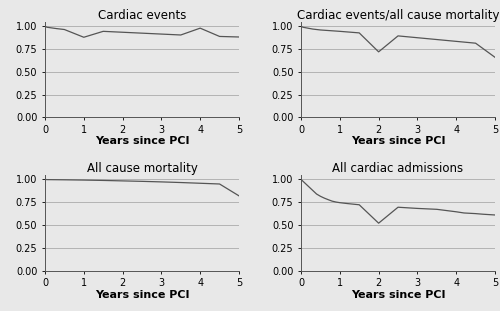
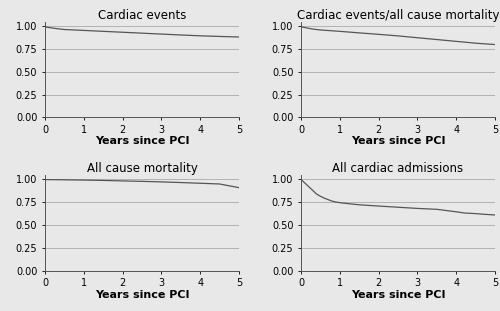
Cardiac events/1: 0.88 -> 0.95
Cardiac events/4: 0.98 -> 0.90
Cardiac events/all cause mortality/2: 0.72 -> 0.91
Cardiac events/all cause mortality/5: 0.66 -> 0.80
All cause mortality/5: 0.82 -> 0.91
All cardiac admissions/2: 0.52 -> 0.71
